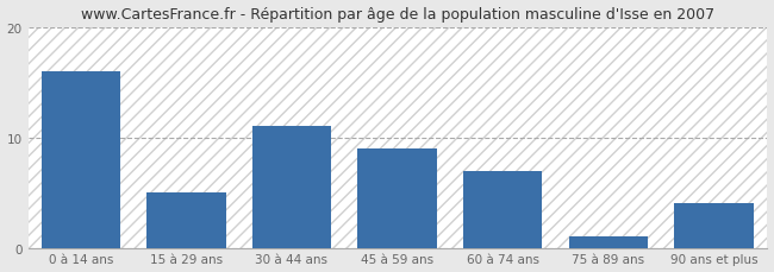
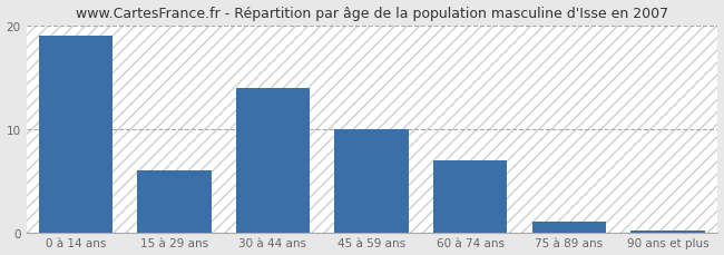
0 à 14 ans: 16.0 -> 19.0
15 à 29 ans: 5.0 -> 6.0
30 à 44 ans: 11.0 -> 14.0
45 à 59 ans: 9.0 -> 10.0
90 ans et plus: 4.0 -> 0.1
